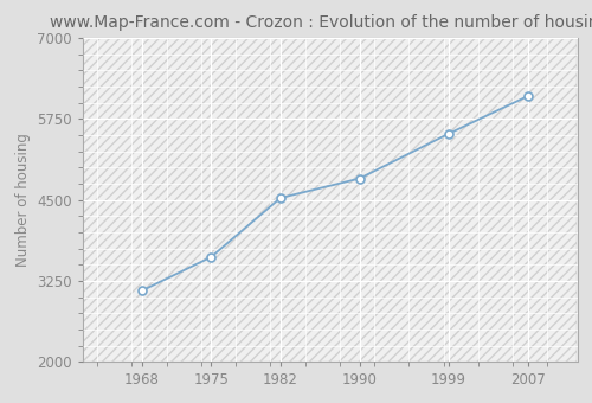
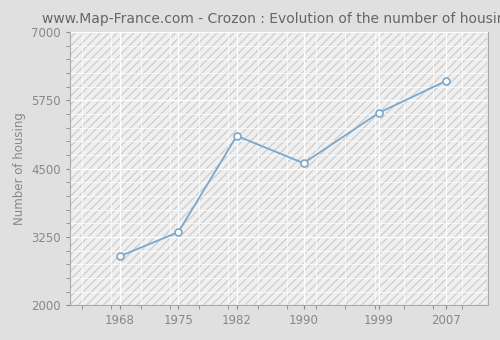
1968: 3100 -> 2900
1975: 3620 -> 3340
1982: 4530 -> 5100
1990: 4830 -> 4600
